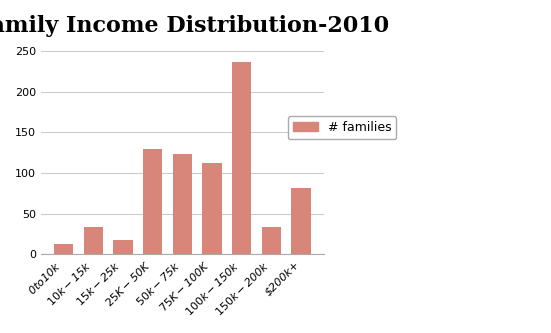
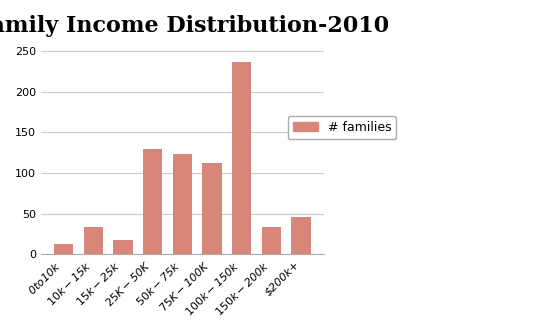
$200k+: 81 -> 46
